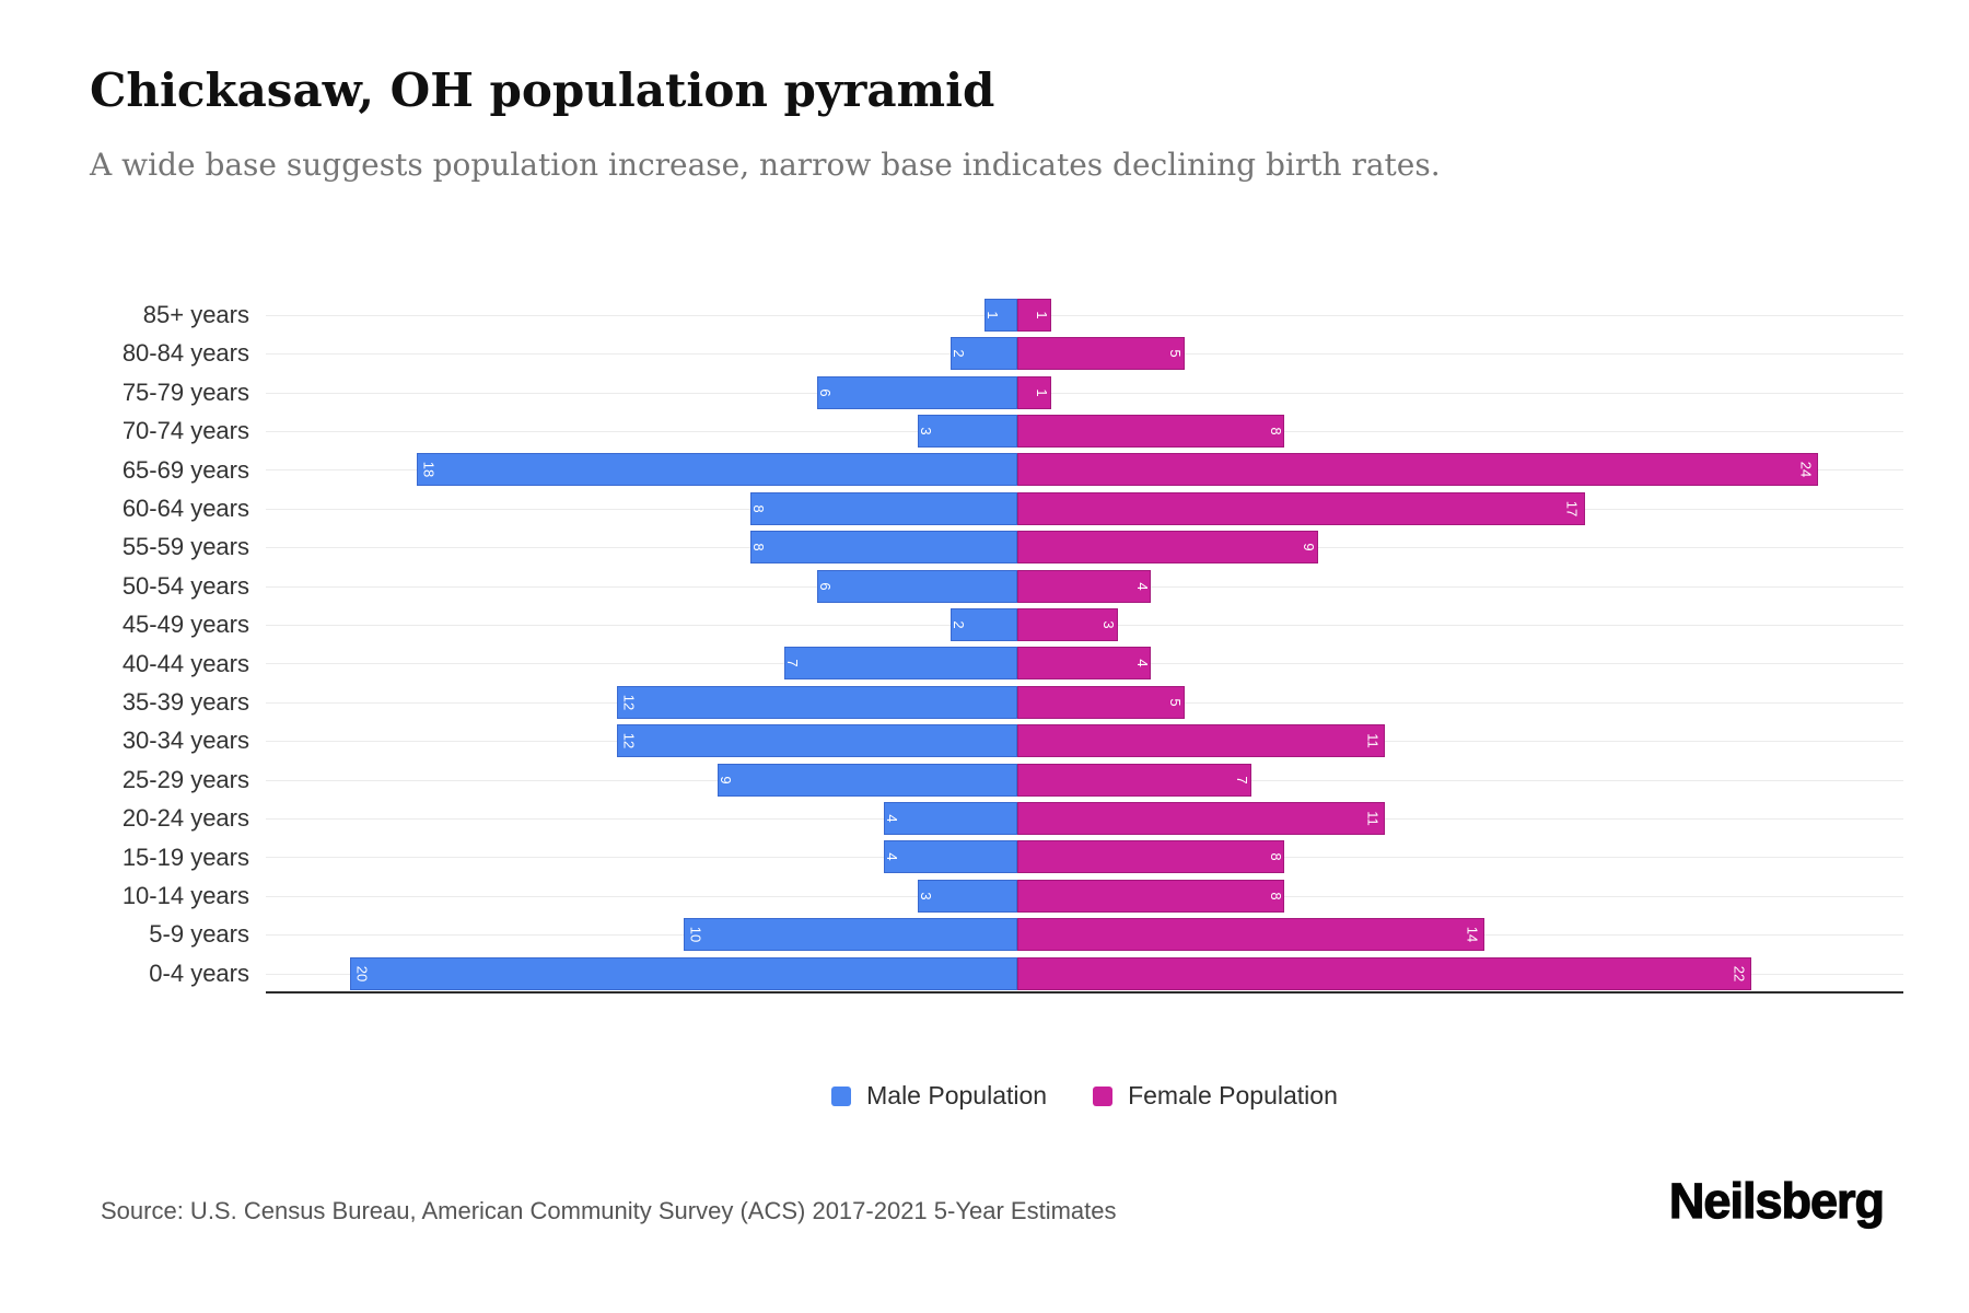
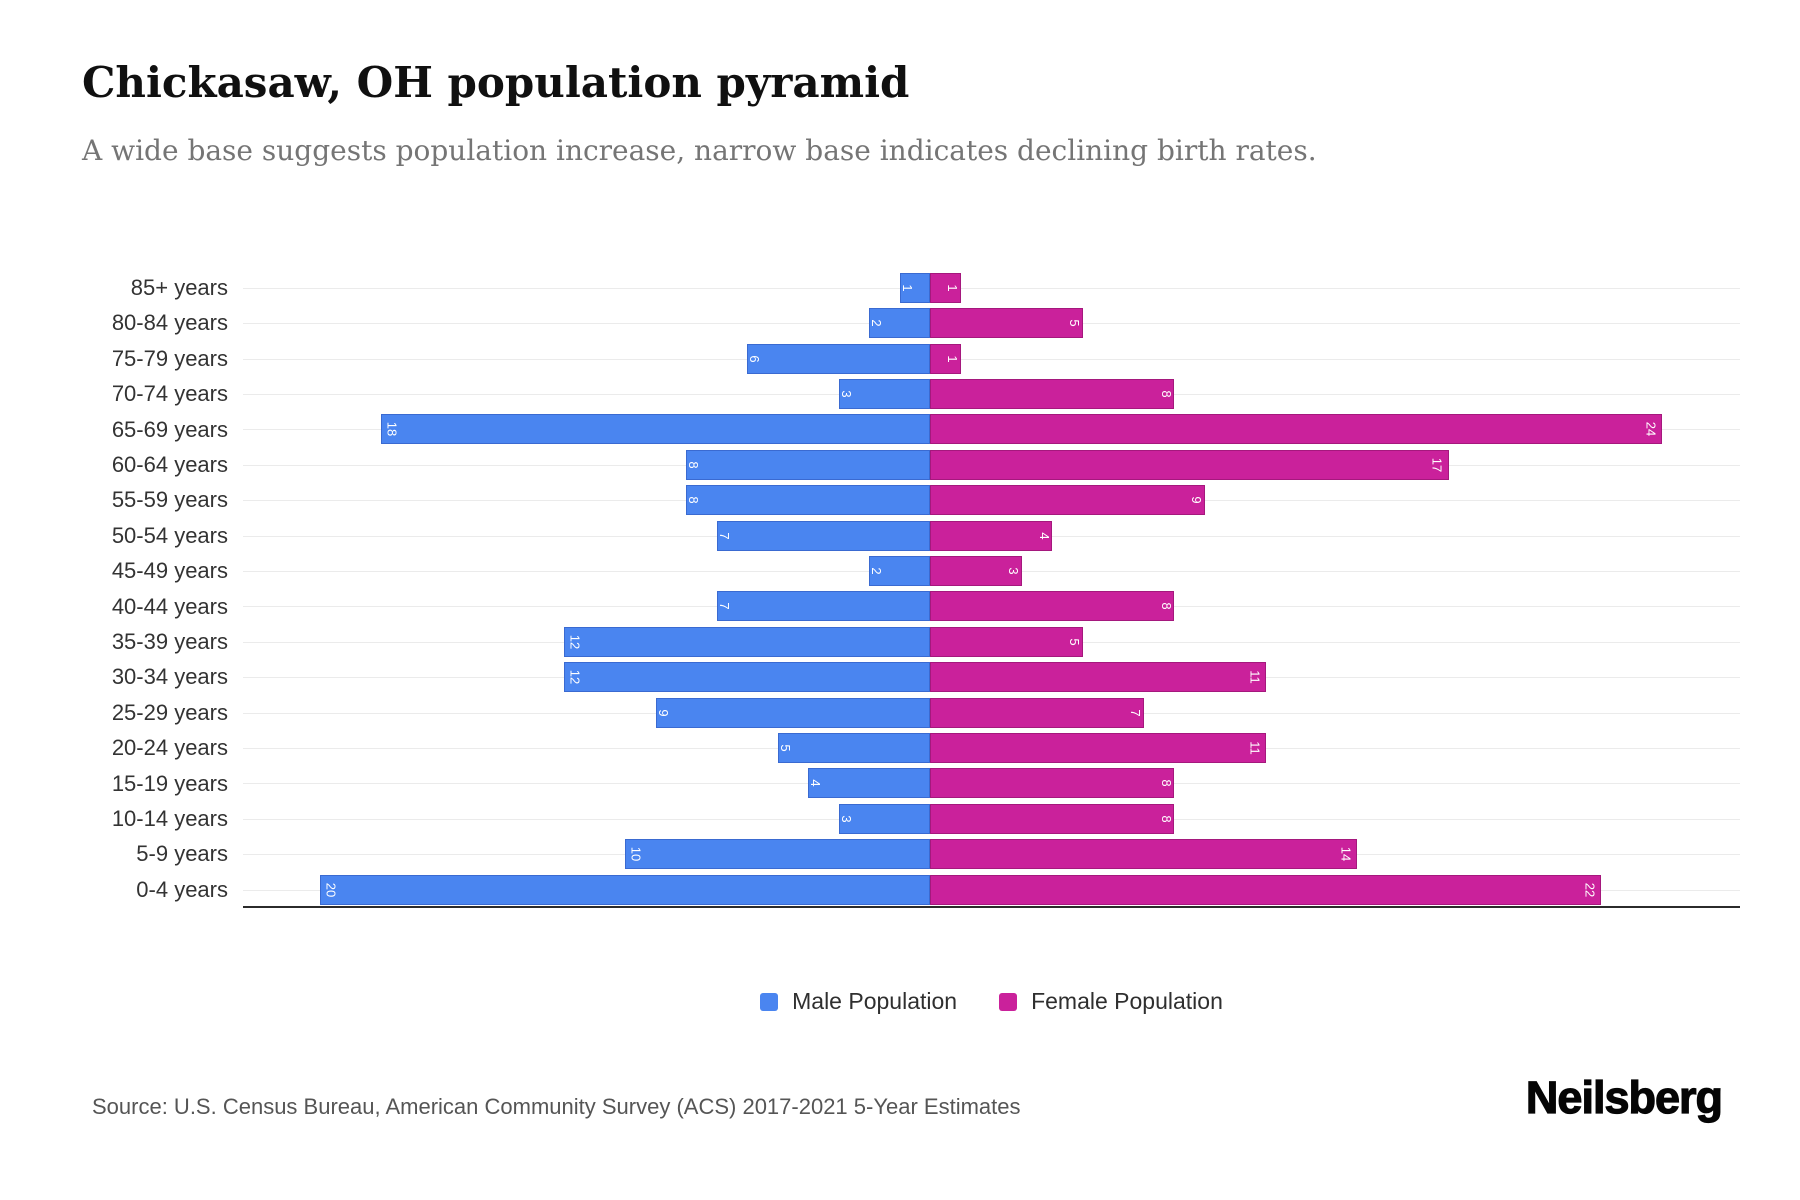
Male Population/50-54 years: 6 -> 7
Female Population/40-44 years: 4 -> 8
Male Population/20-24 years: 4 -> 5
